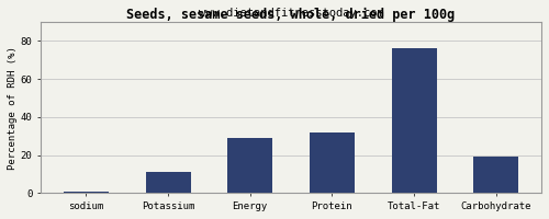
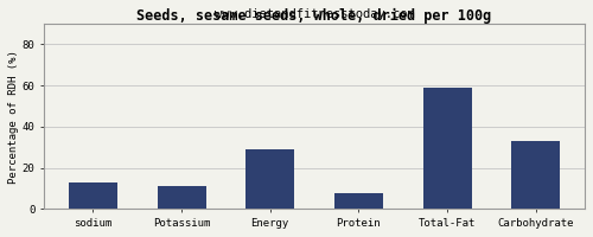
sodium: 1 -> 13
Protein: 32 -> 8
Total-Fat: 76 -> 59
Carbohydrate: 19 -> 33
